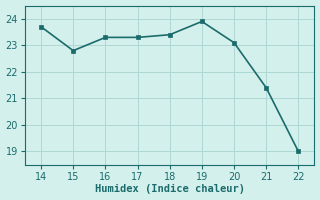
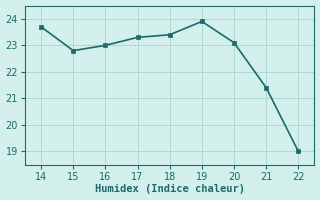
16: 23.3 -> 23.0
